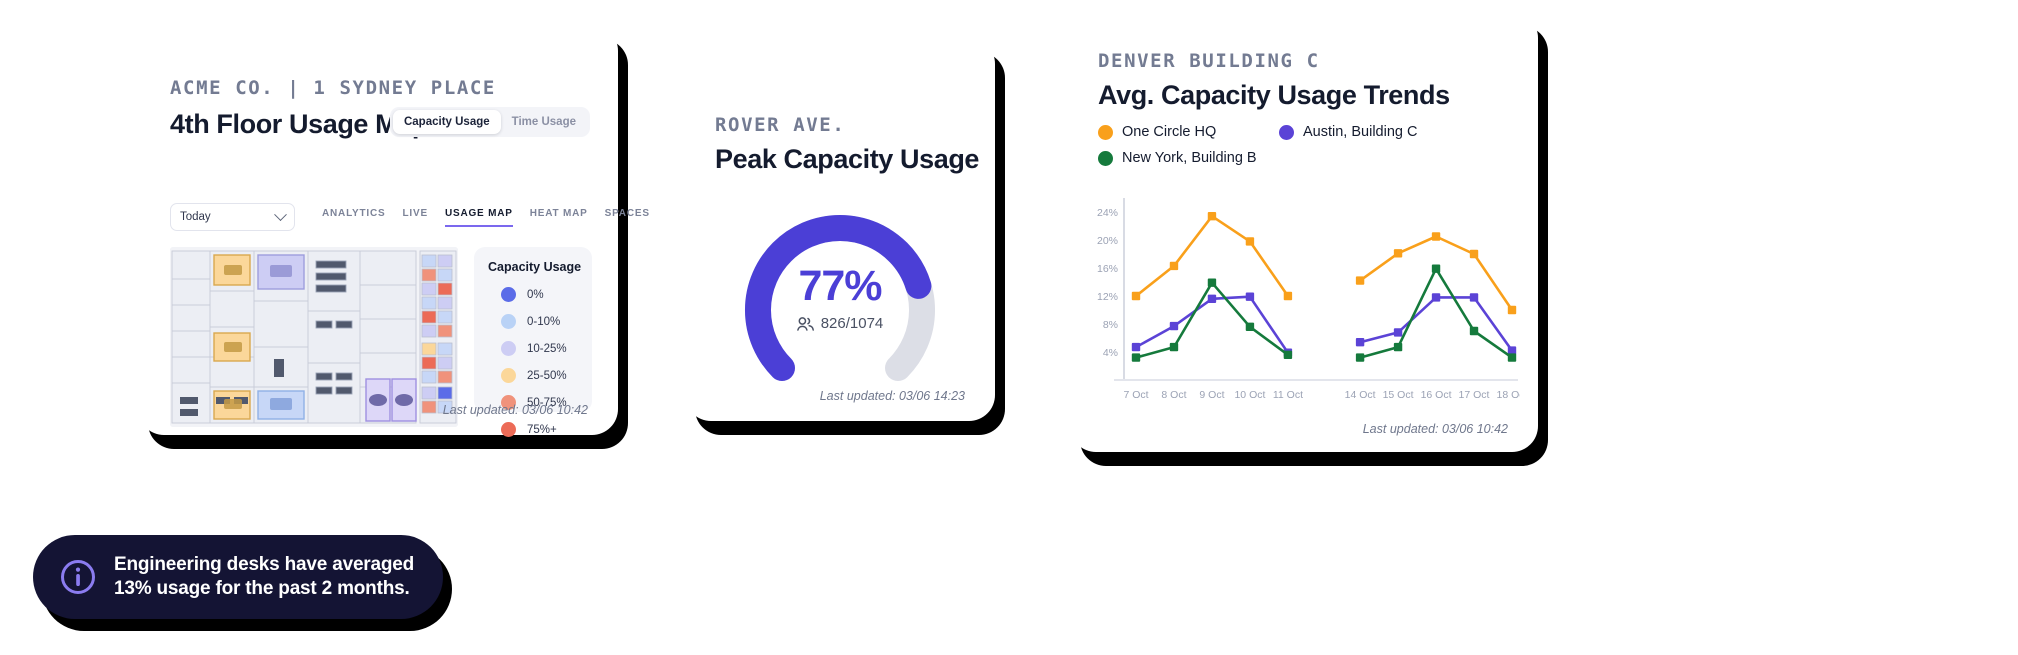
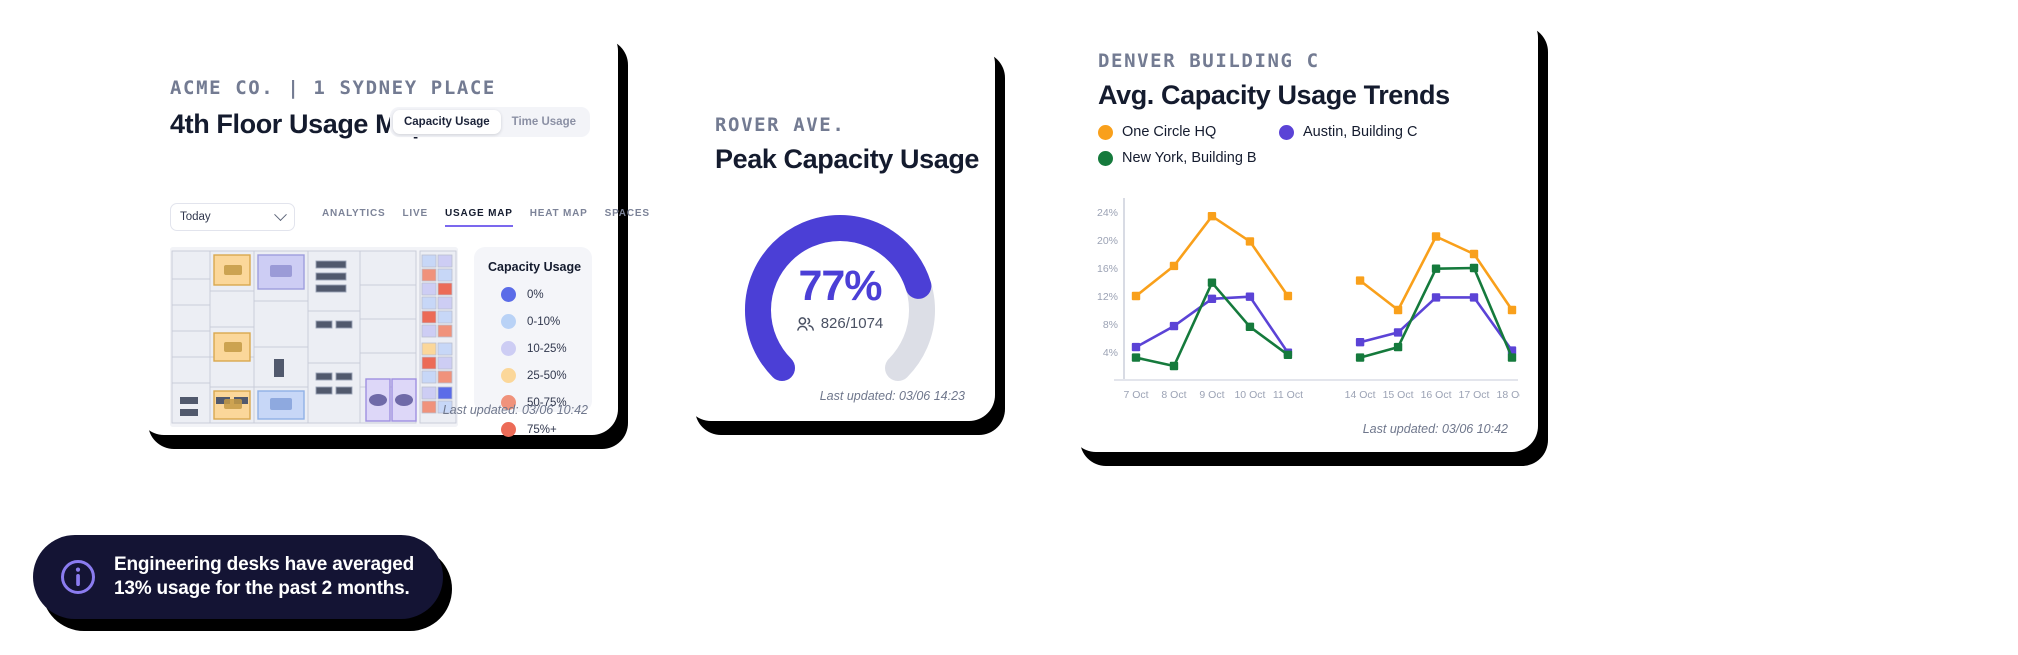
New York, Building B/8 Oct: 5% -> 2%
One Circle HQ/15 Oct: 18% -> 10%
New York, Building B/17 Oct: 7% -> 16%
